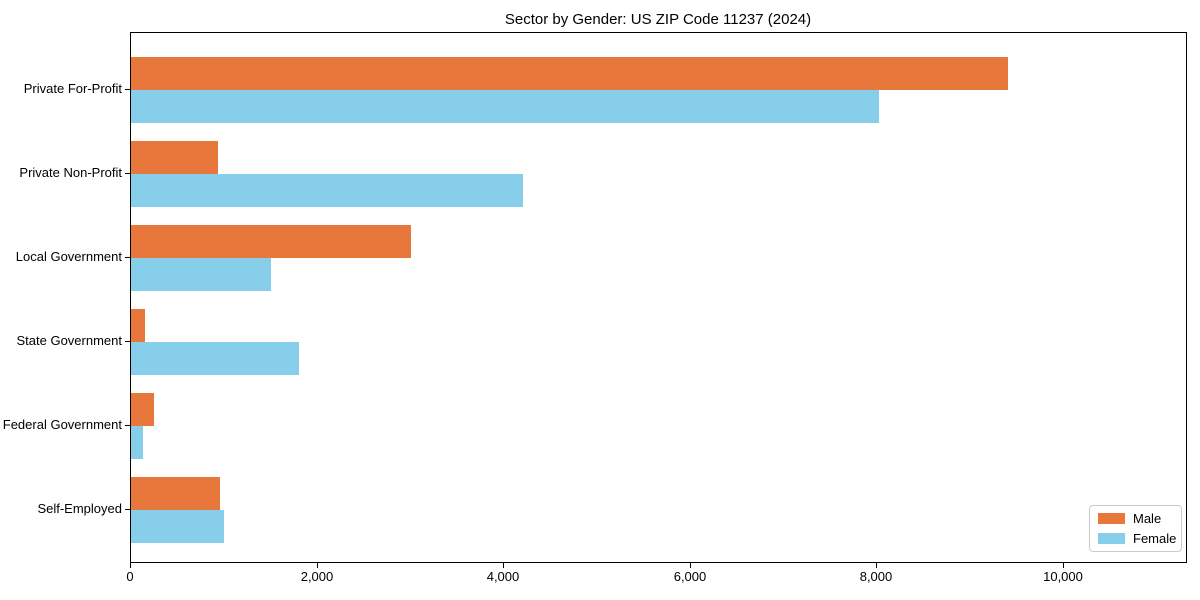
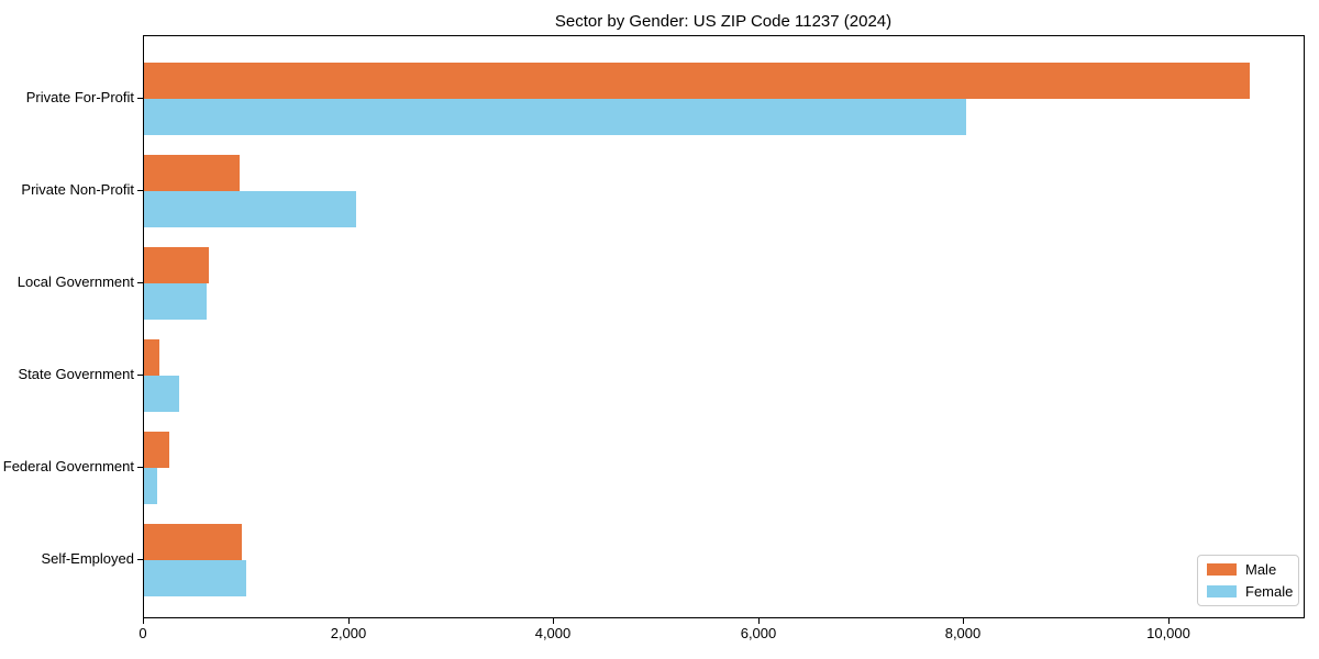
Male/Private For-Profit: 9400 -> 10800
Female/Private Non-Profit: 4200 -> 2100
Male/Local Government: 3000 -> 600
Female/Local Government: 1500 -> 600
Female/State Government: 1800 -> 300
